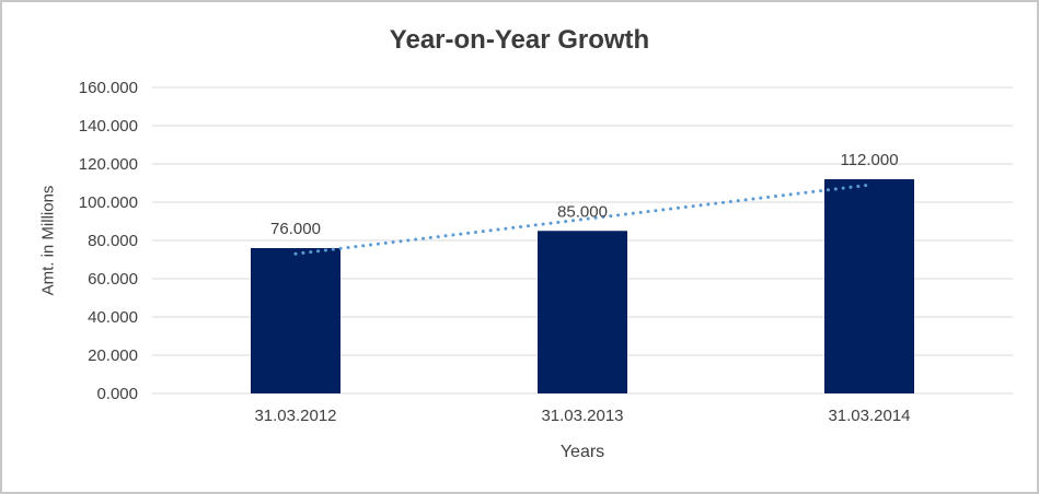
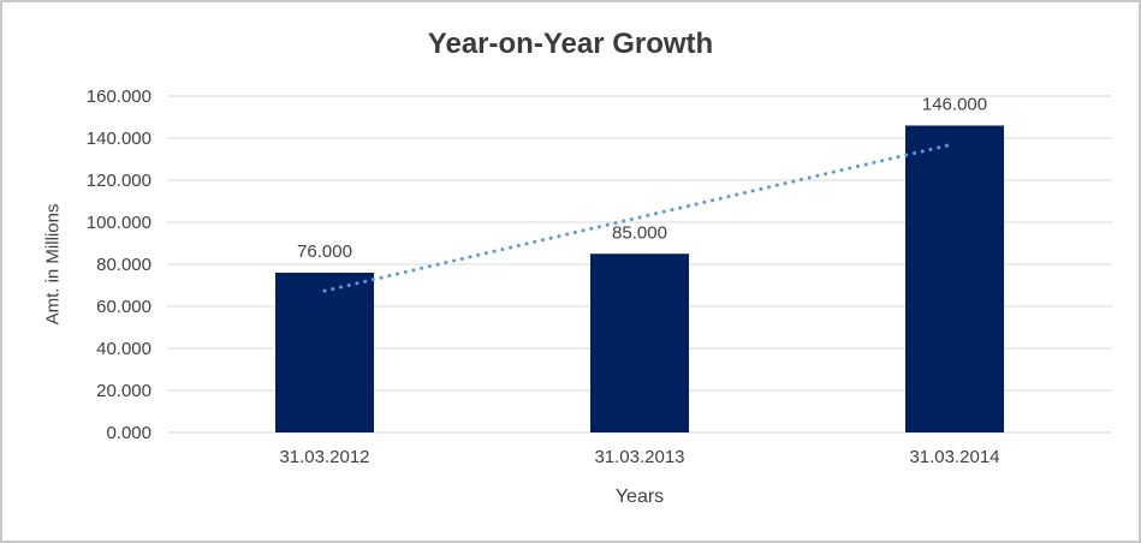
31.03.2014: 112.000 -> 146.000
